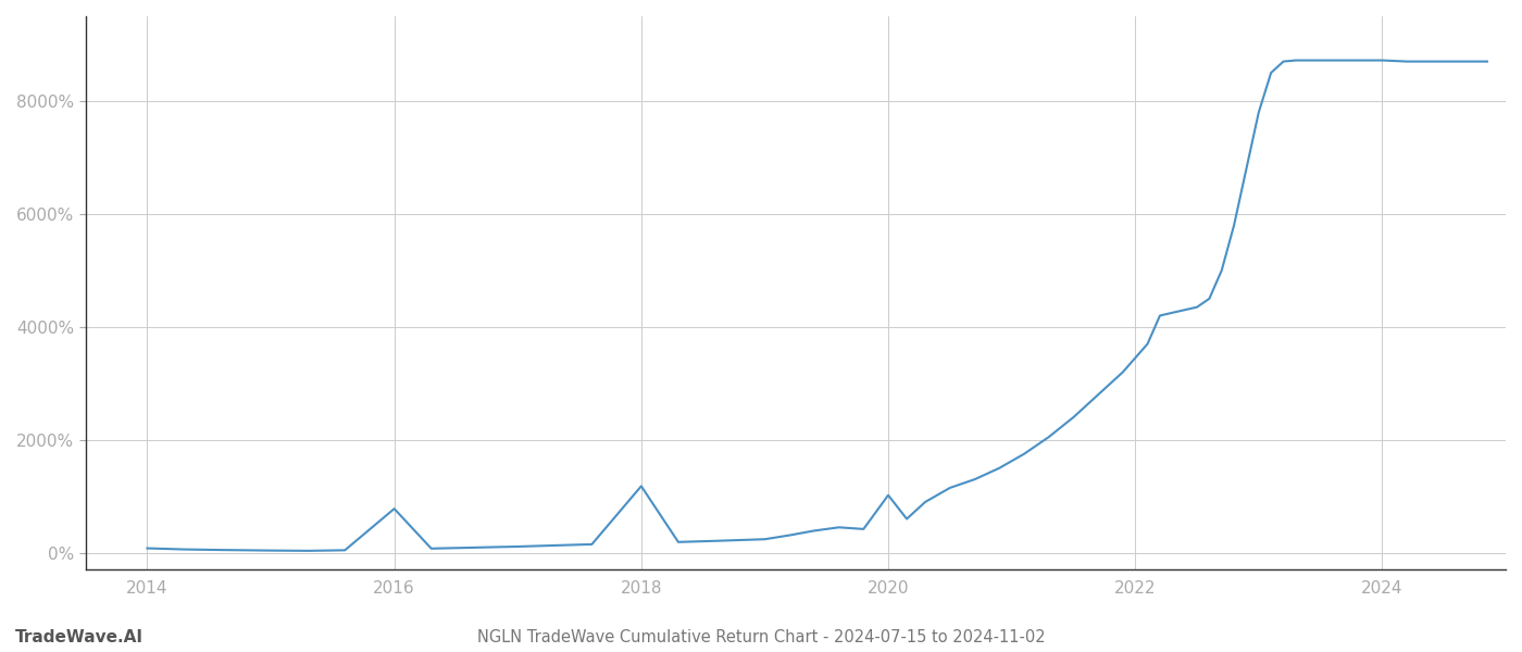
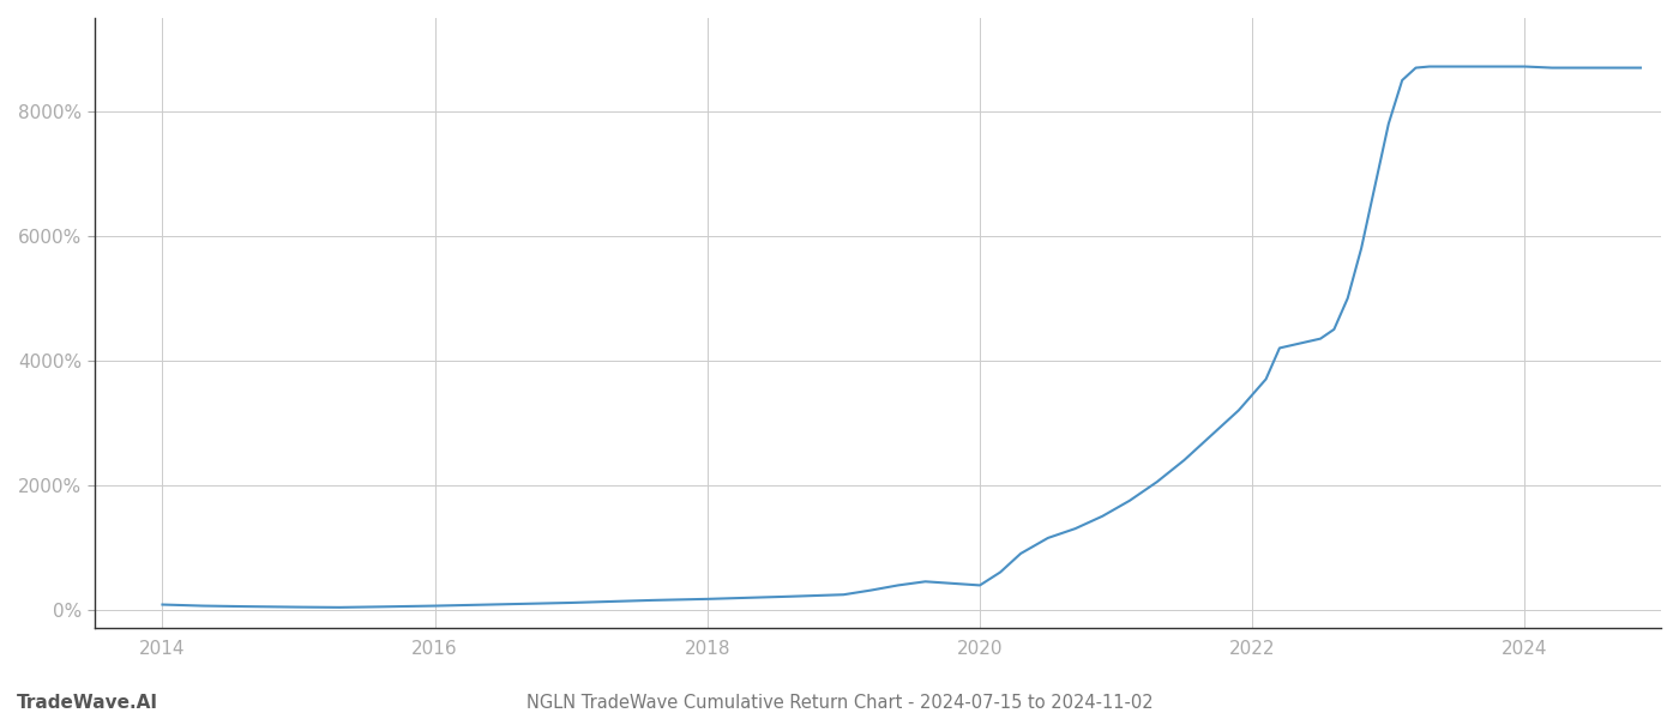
2016: 780% -> 60%
2018: 1180% -> 170%
2020: 1020% -> 390%
